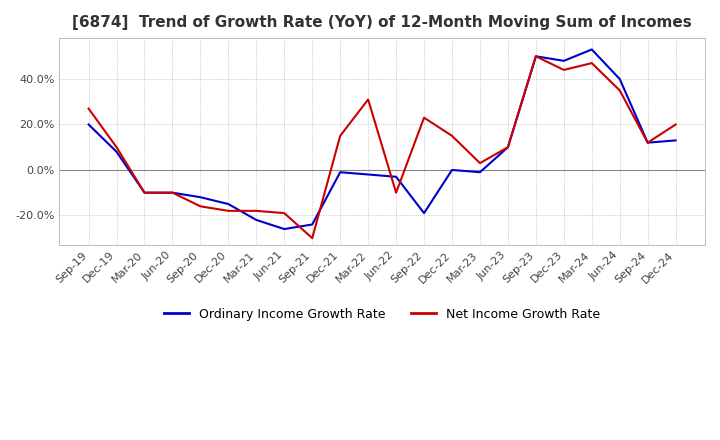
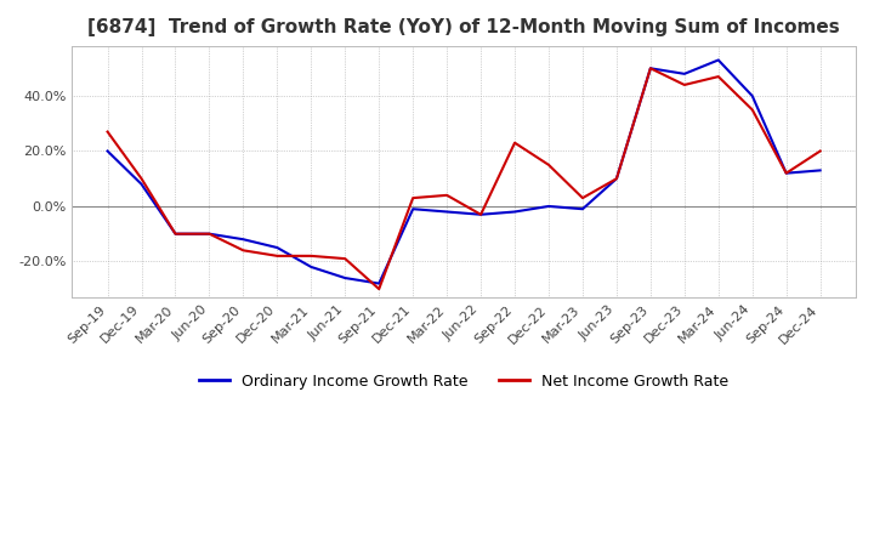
Ordinary Income Growth Rate/Sep-21: -24% -> -28%
Net Income Growth Rate/Dec-21: 15% -> 3%
Net Income Growth Rate/Mar-22: 31% -> 4%
Net Income Growth Rate/Jun-22: -10% -> -3%
Ordinary Income Growth Rate/Sep-22: -19% -> -2%
